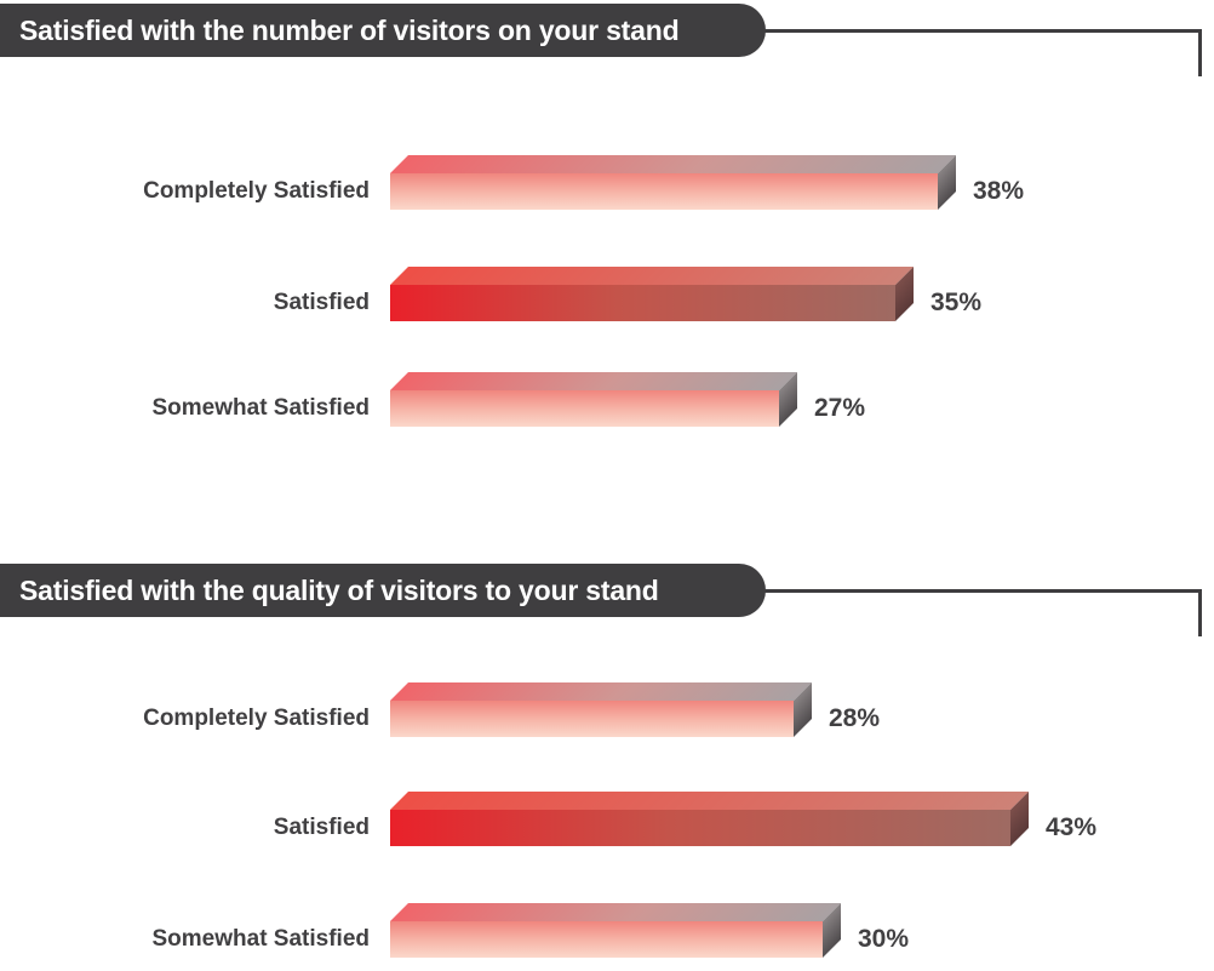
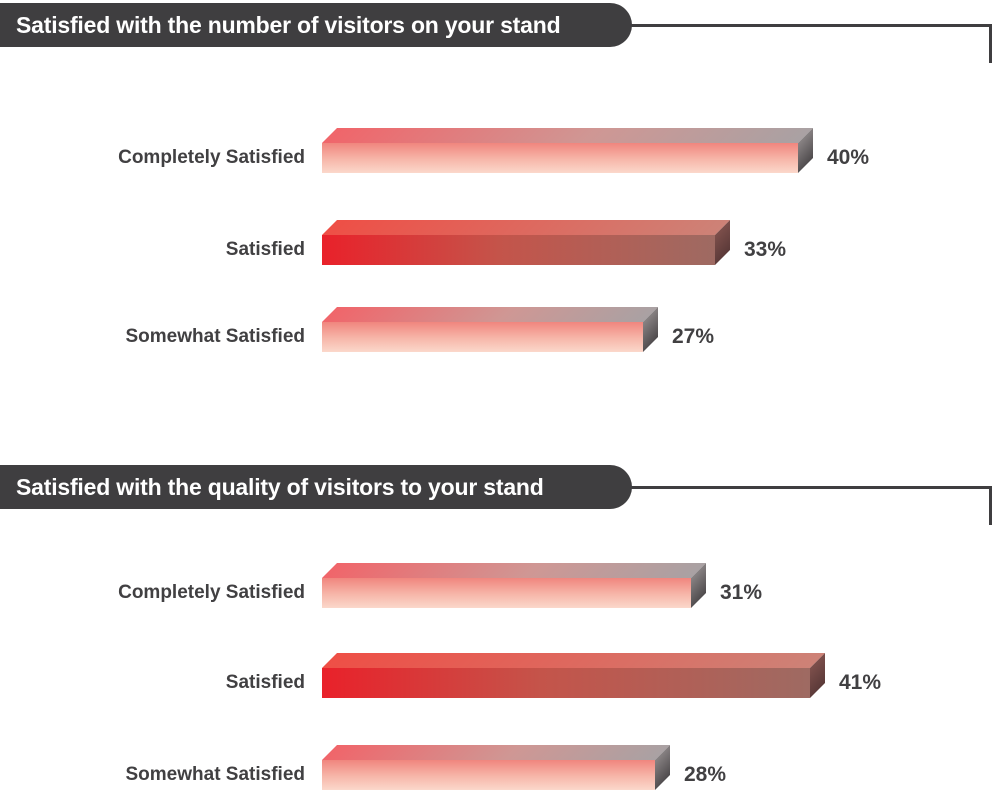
Satisfied with the number of visitors on your stand/Completely Satisfied: 38% -> 40%
Satisfied with the number of visitors on your stand/Satisfied: 35% -> 33%
Satisfied with the quality of visitors to your stand/Completely Satisfied: 28% -> 31%
Satisfied with the quality of visitors to your stand/Satisfied: 43% -> 41%
Satisfied with the quality of visitors to your stand/Somewhat Satisfied: 30% -> 28%
